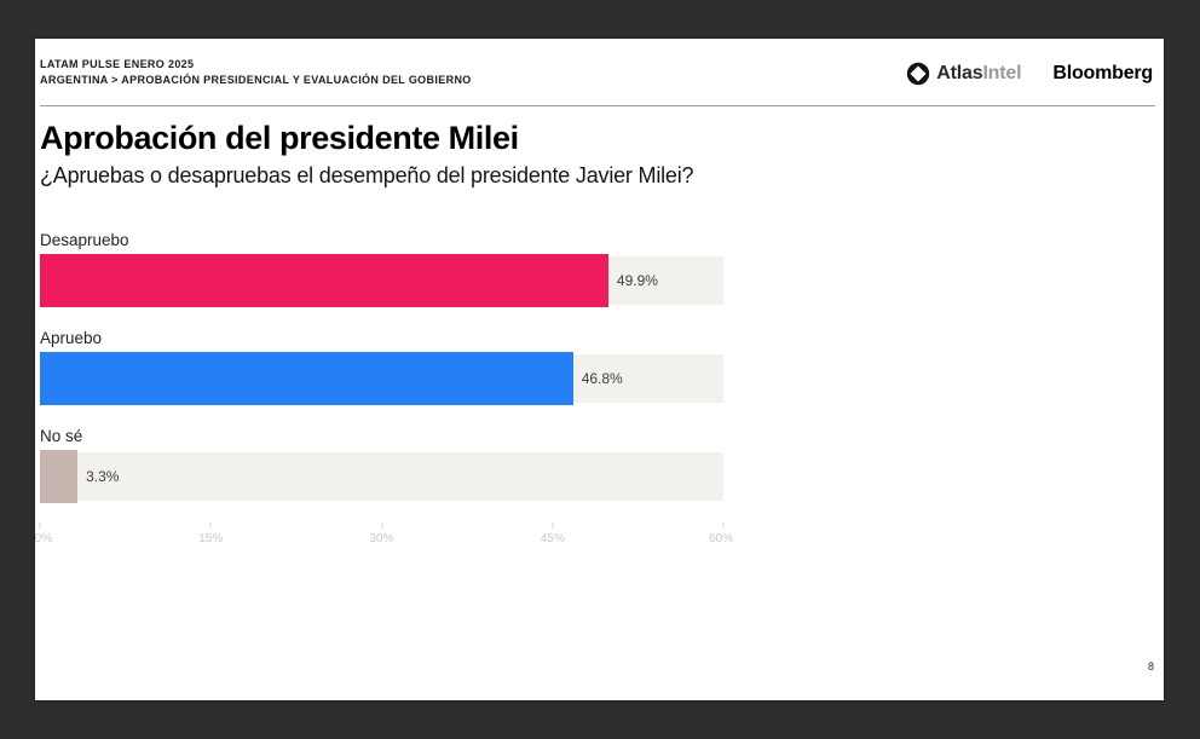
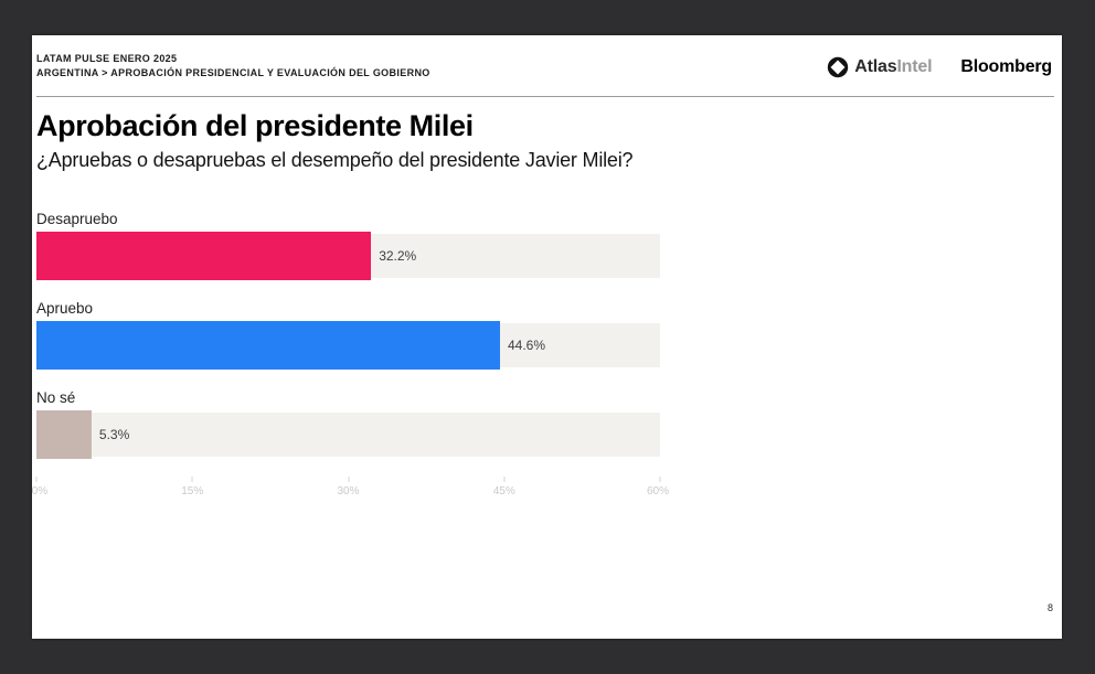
Desapruebo: 49.9% -> 32.2%
Apruebo: 46.8% -> 44.6%
No sé: 3.3% -> 5.3%
